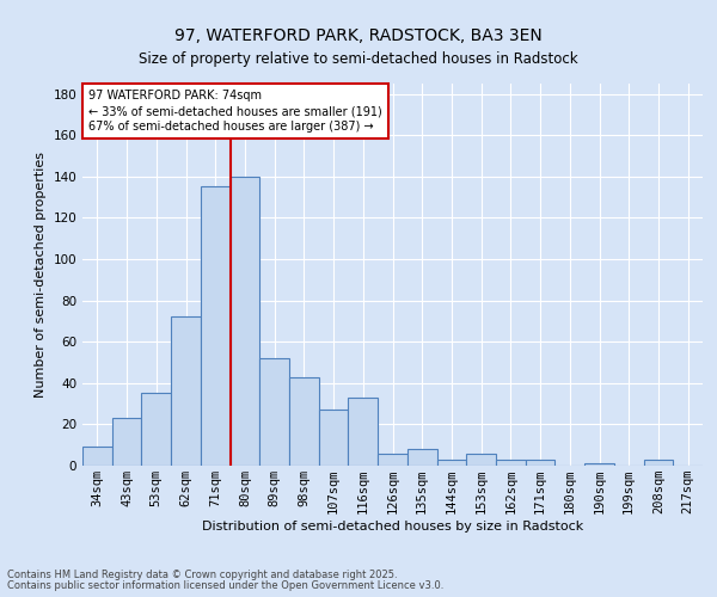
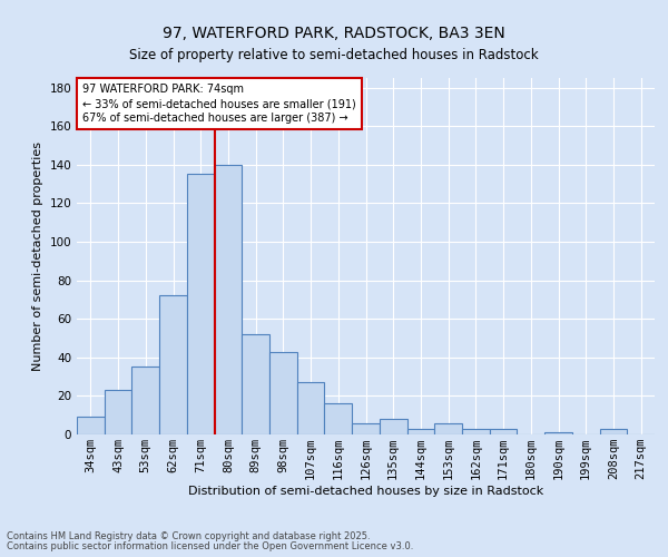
116sqm: 33 -> 16
